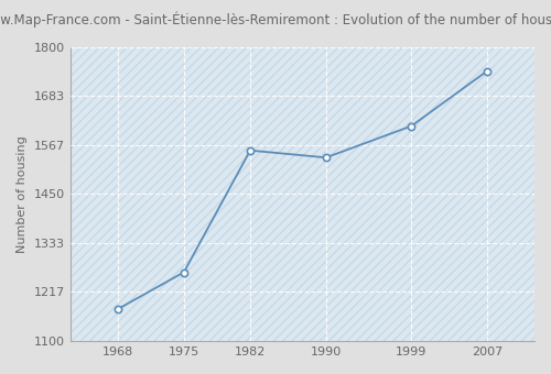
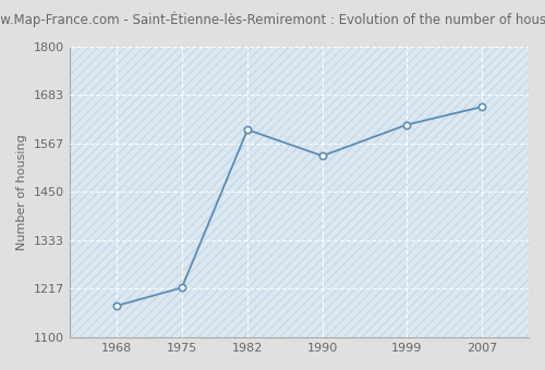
1975: 1264 -> 1220
1982: 1554 -> 1600
2007: 1743 -> 1655
